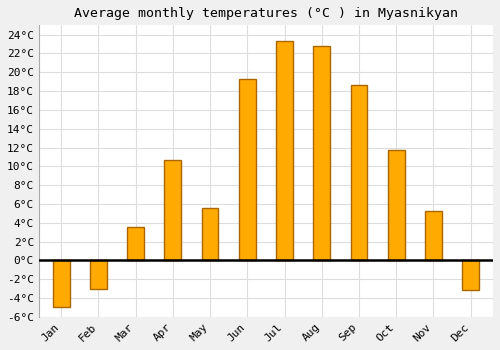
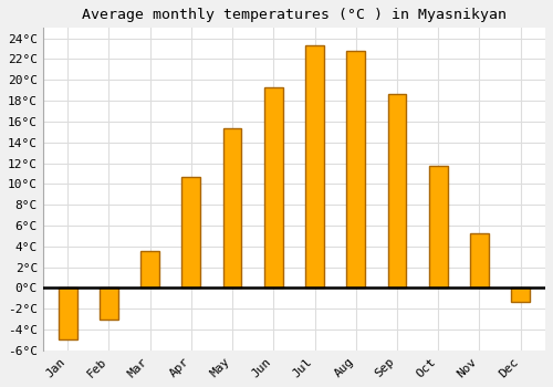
May: 5.6°C -> 15.3°C
Dec: -3.2°C -> -1.3°C
